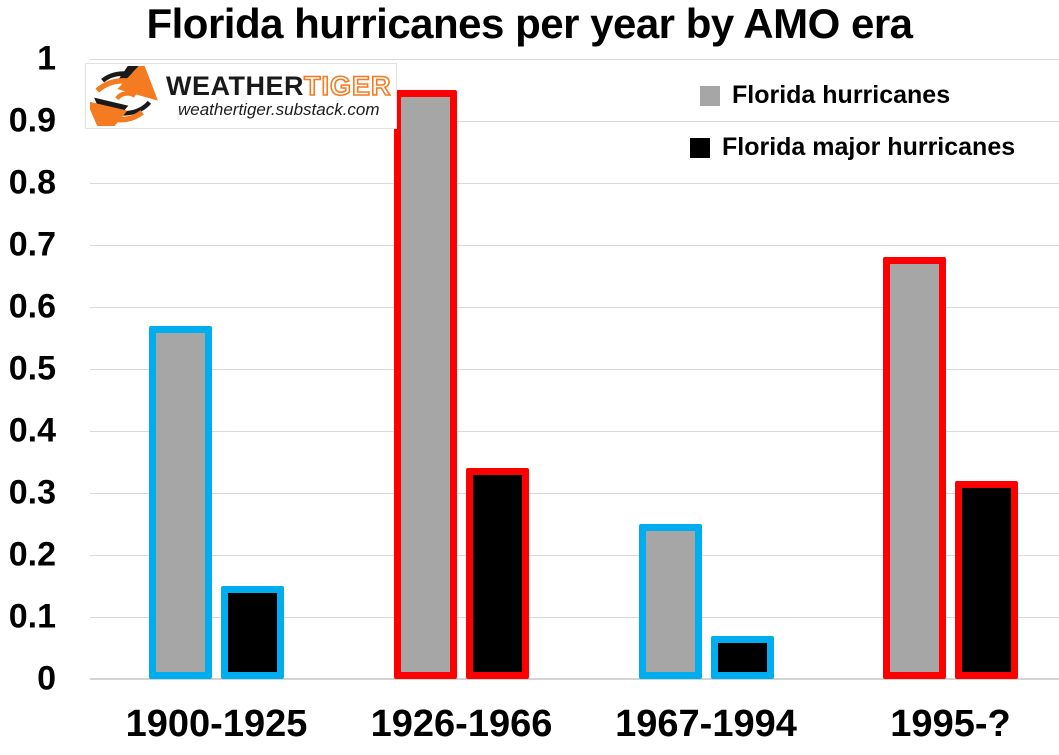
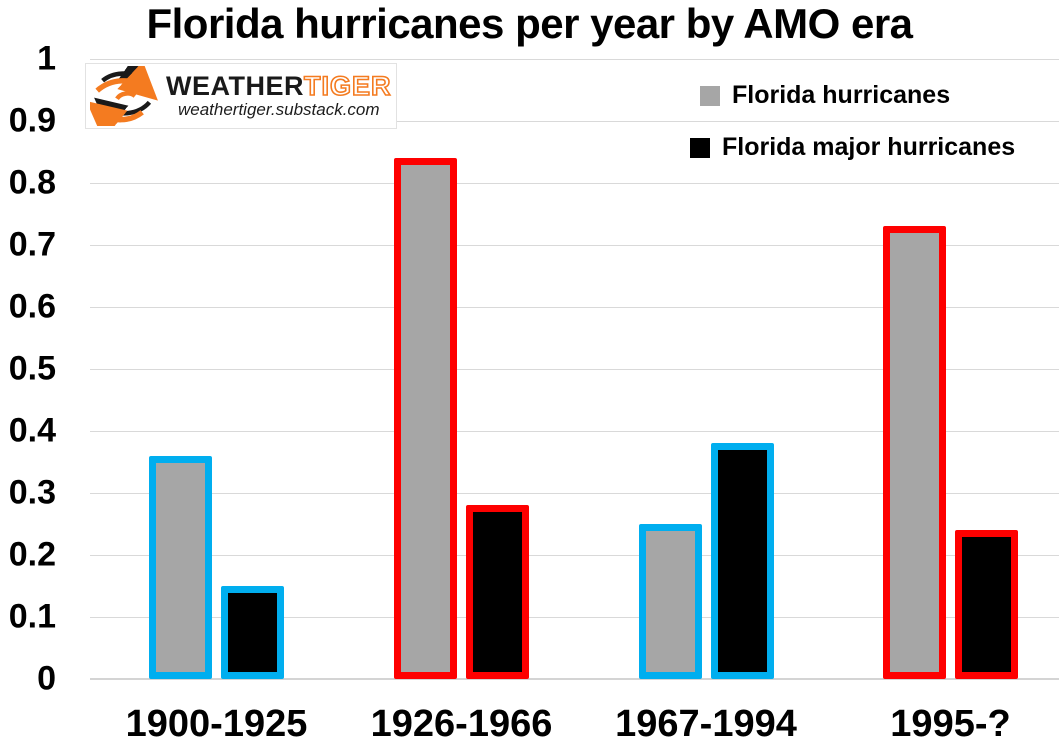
Florida hurricanes/1900-1925: 0.57 -> 0.36
Florida hurricanes/1926-1966: 0.95 -> 0.84
Florida major hurricanes/1926-1966: 0.34 -> 0.28
Florida major hurricanes/1967-1994: 0.07 -> 0.38
Florida hurricanes/1995-?: 0.68 -> 0.73
Florida major hurricanes/1995-?: 0.32 -> 0.24
